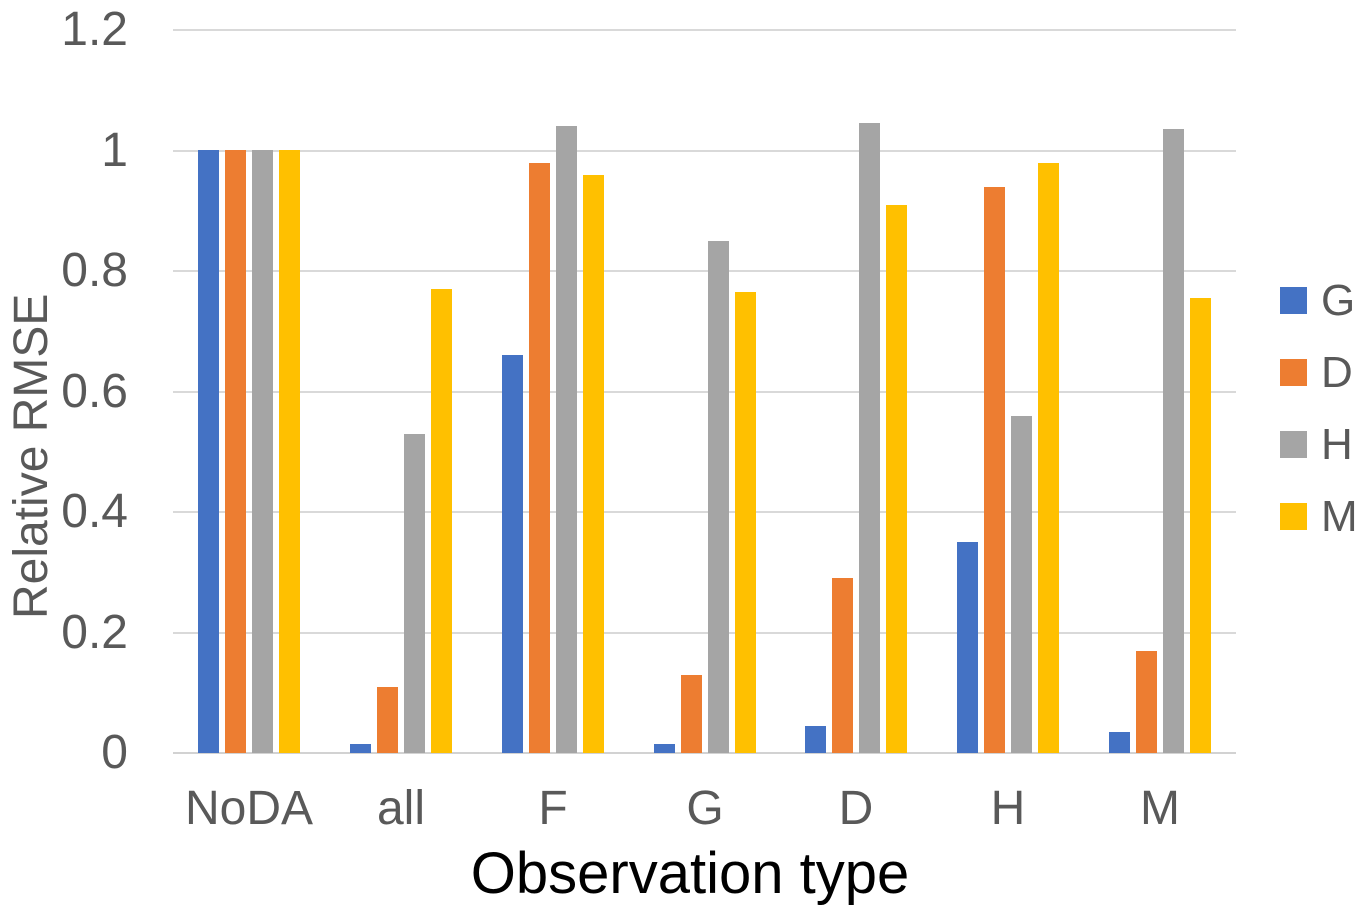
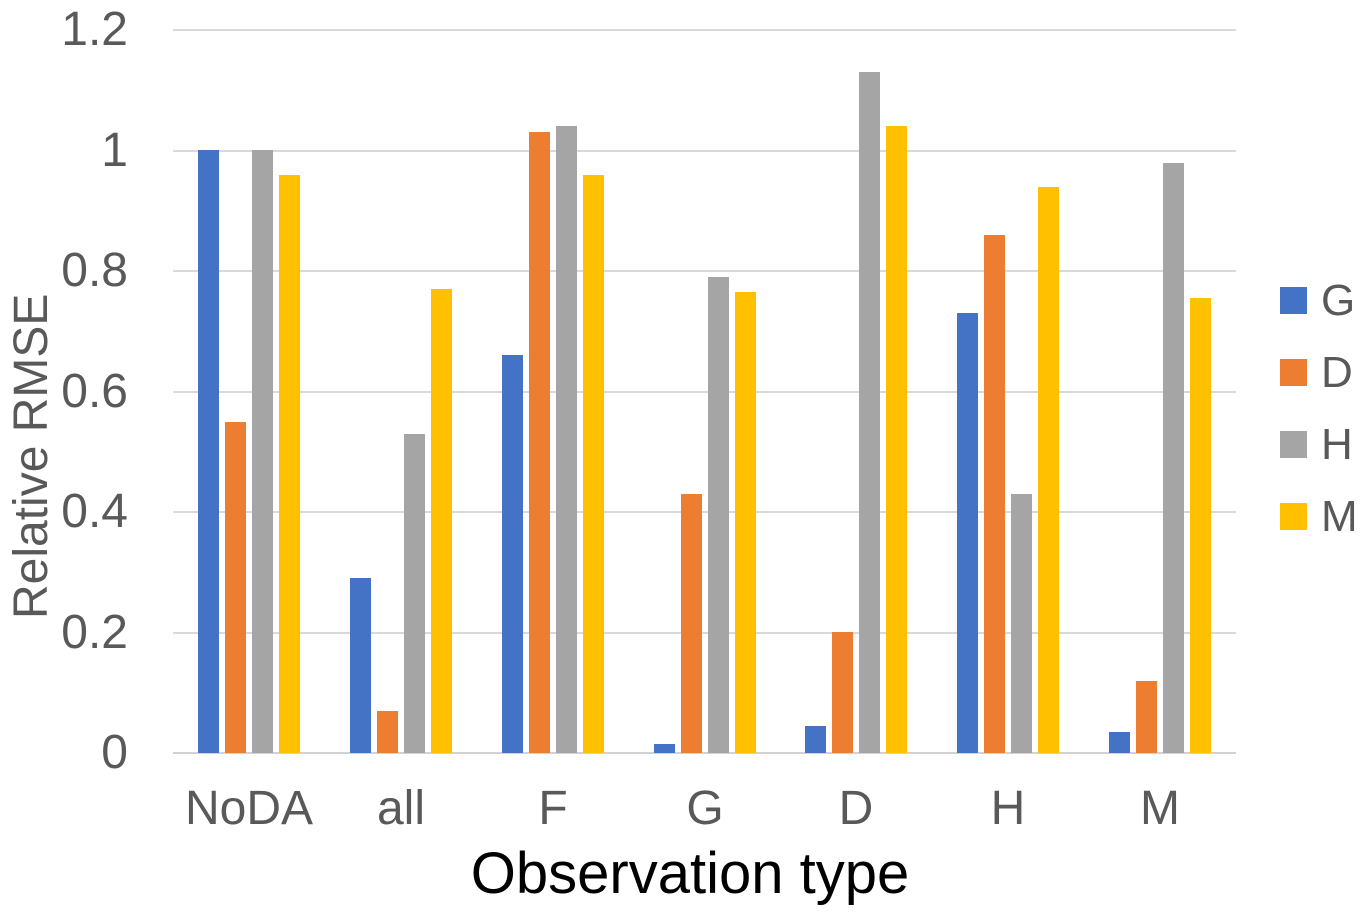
D/NoDA: 1.00 -> 0.55
M/NoDA: 1.00 -> 0.96
G/all: 0.01 -> 0.29
D/all: 0.11 -> 0.07
D/F: 0.98 -> 1.03
D/G: 0.13 -> 0.43
H/G: 0.85 -> 0.79
D/D: 0.29 -> 0.20
H/D: 1.04 -> 1.13
M/D: 0.91 -> 1.04
G/H: 0.35 -> 0.73
D/H: 0.94 -> 0.86
H/H: 0.56 -> 0.43
M/H: 0.98 -> 0.94
D/M: 0.17 -> 0.12
H/M: 1.03 -> 0.98
